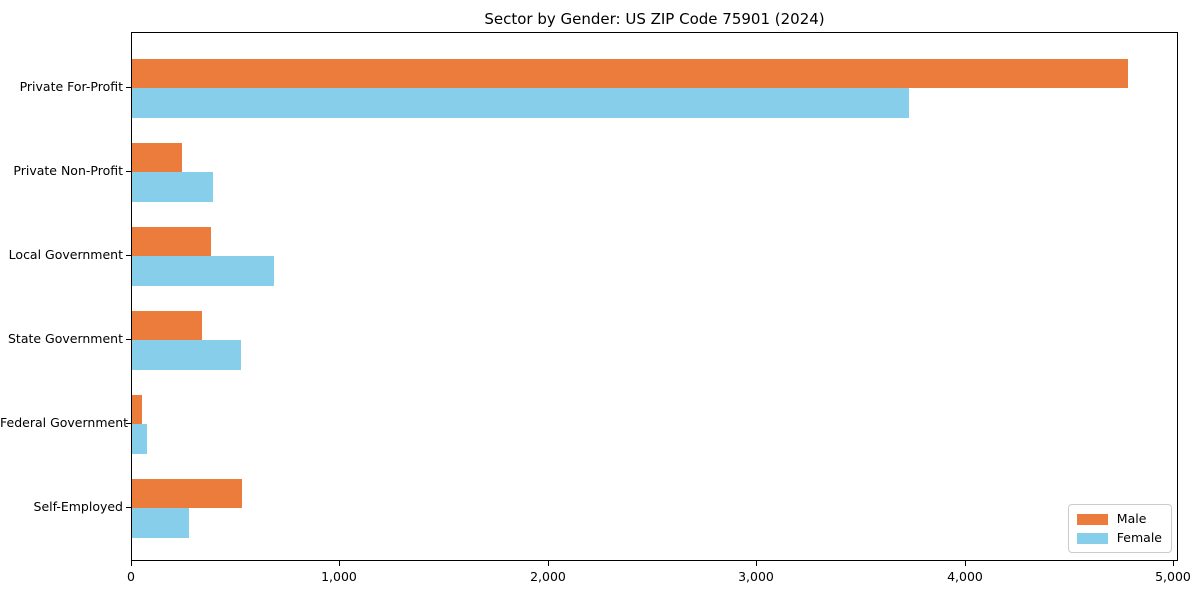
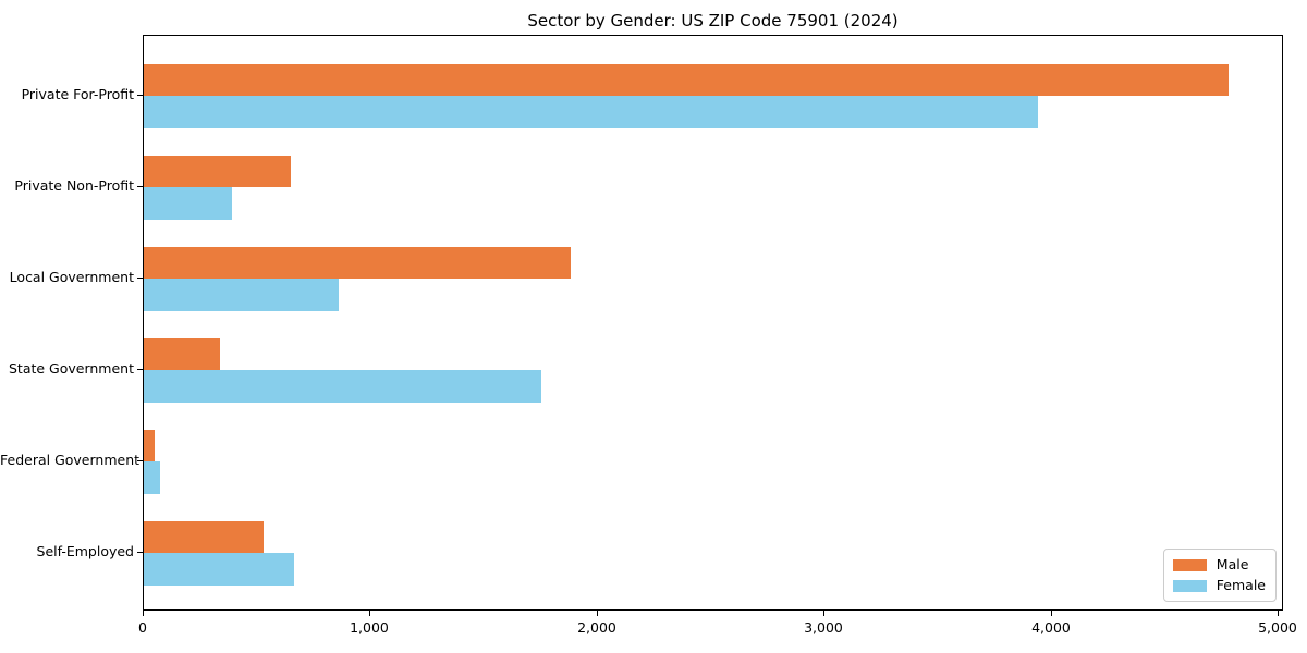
Female/Private For-Profit: 3730 -> 3940
Male/Private Non-Profit: 240 -> 650
Male/Local Government: 380 -> 1880
Female/Local Government: 680 -> 860
Female/State Government: 520 -> 1750
Female/Self-Employed: 280 -> 660
